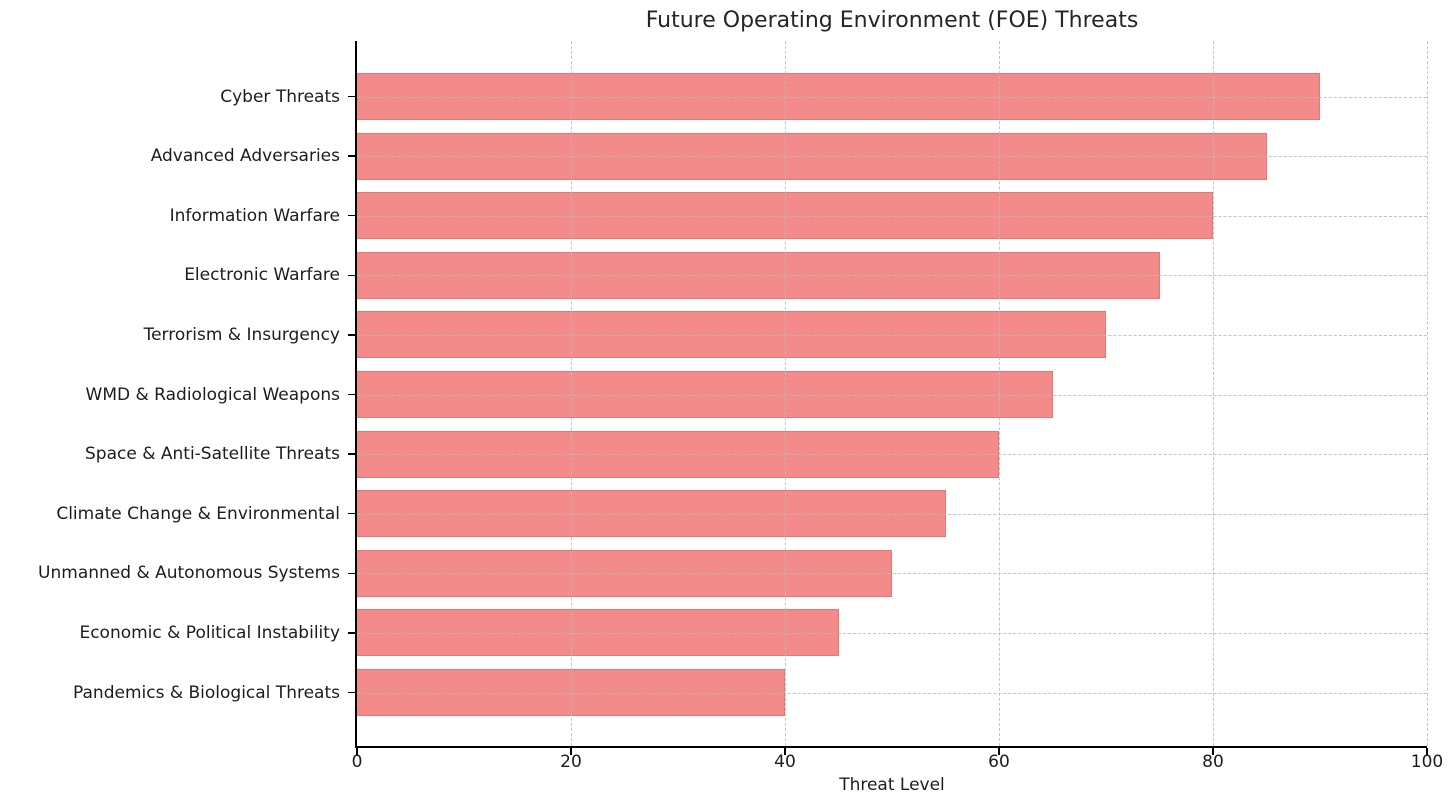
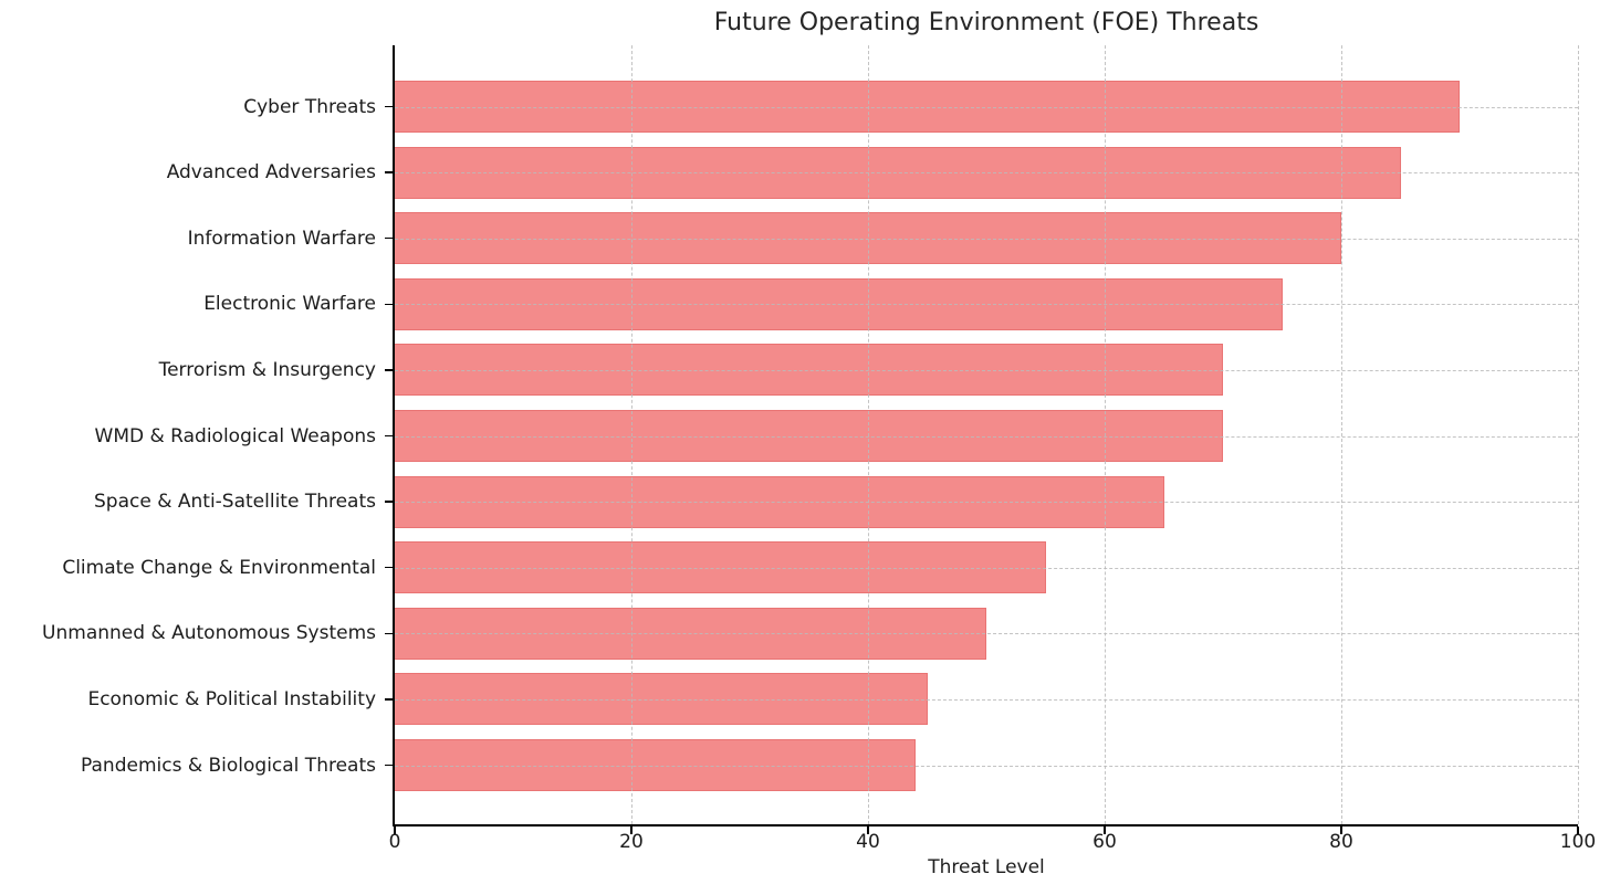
WMD & Radiological Weapons: 65 -> 70
Space & Anti-Satellite Threats: 60 -> 65
Pandemics & Biological Threats: 40 -> 44
